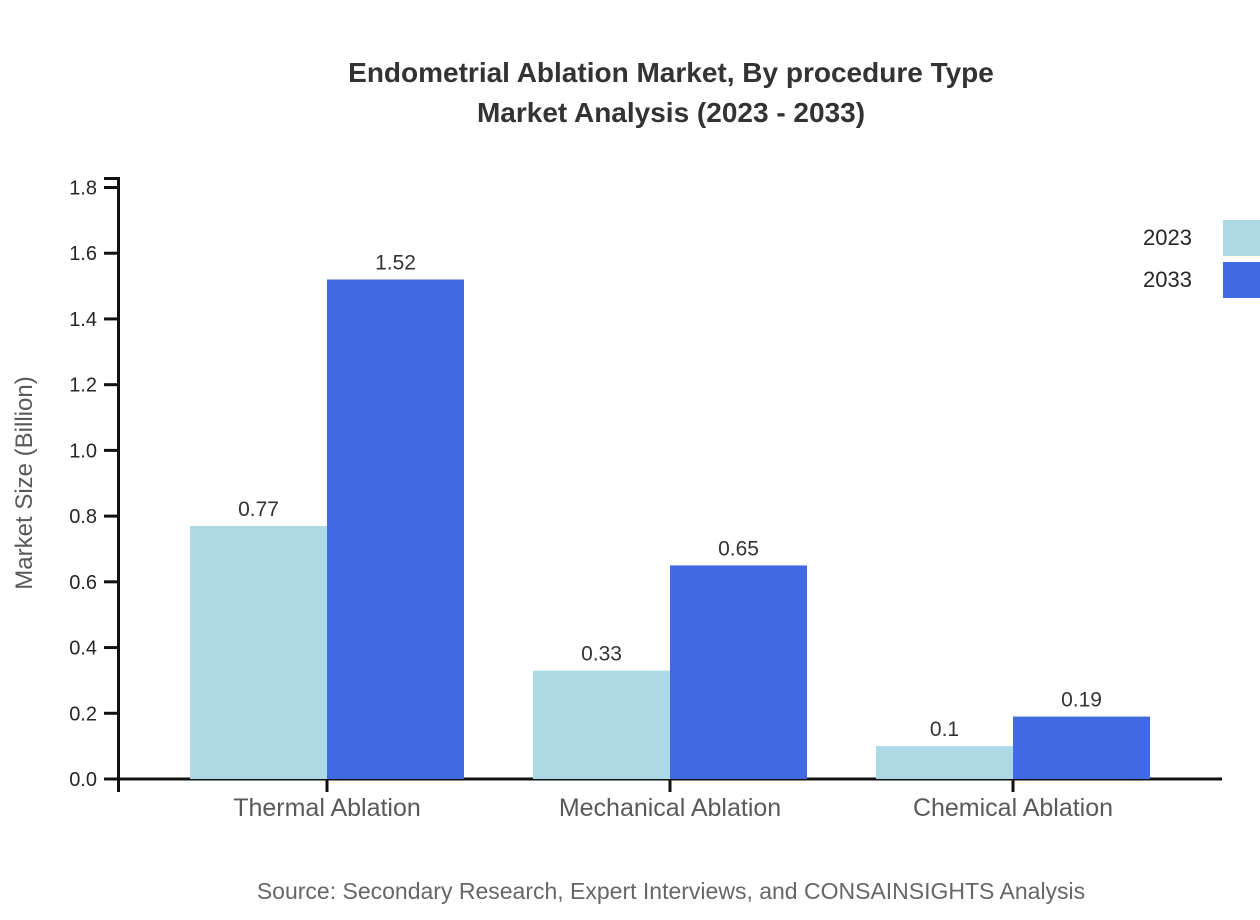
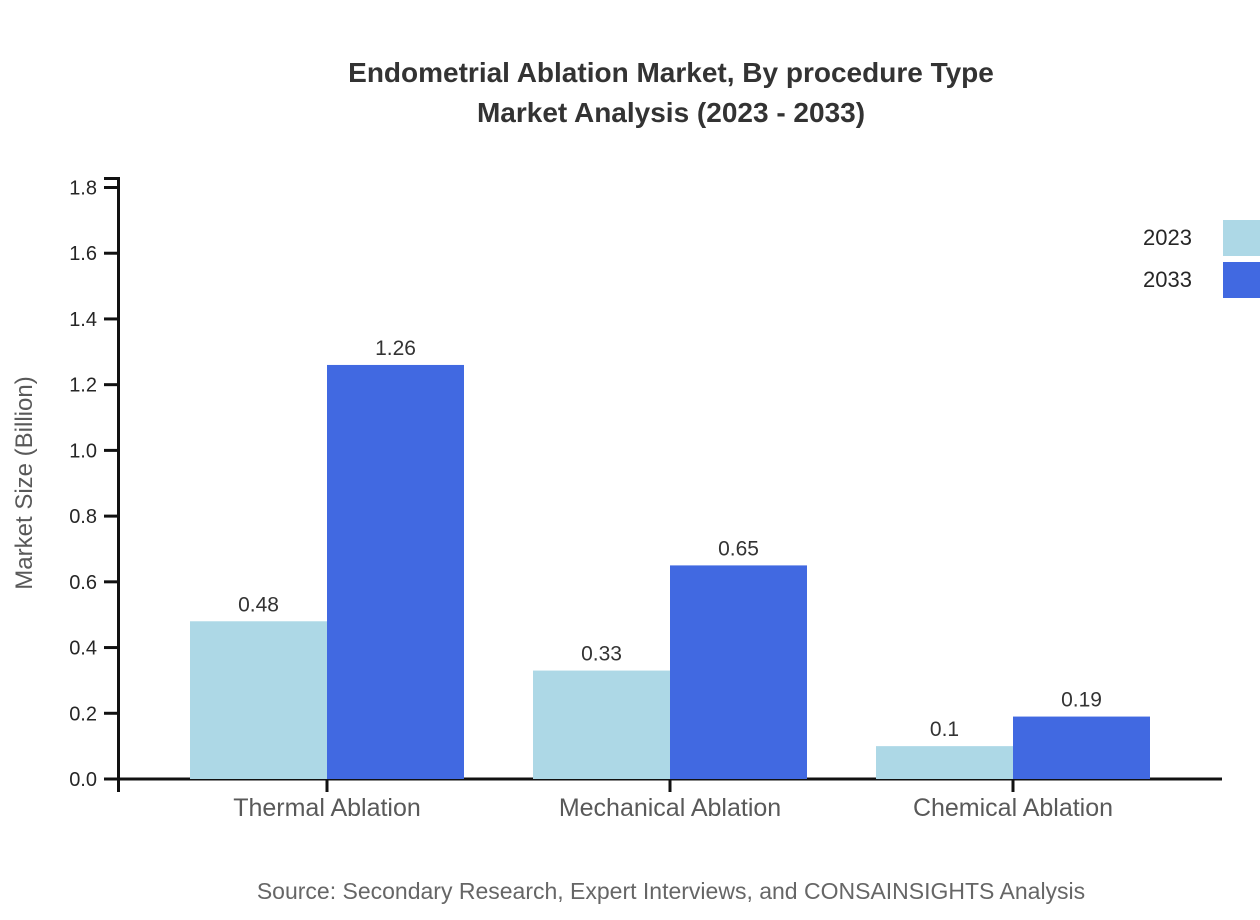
2023/Thermal Ablation: 0.77 -> 0.48
2033/Thermal Ablation: 1.52 -> 1.26
